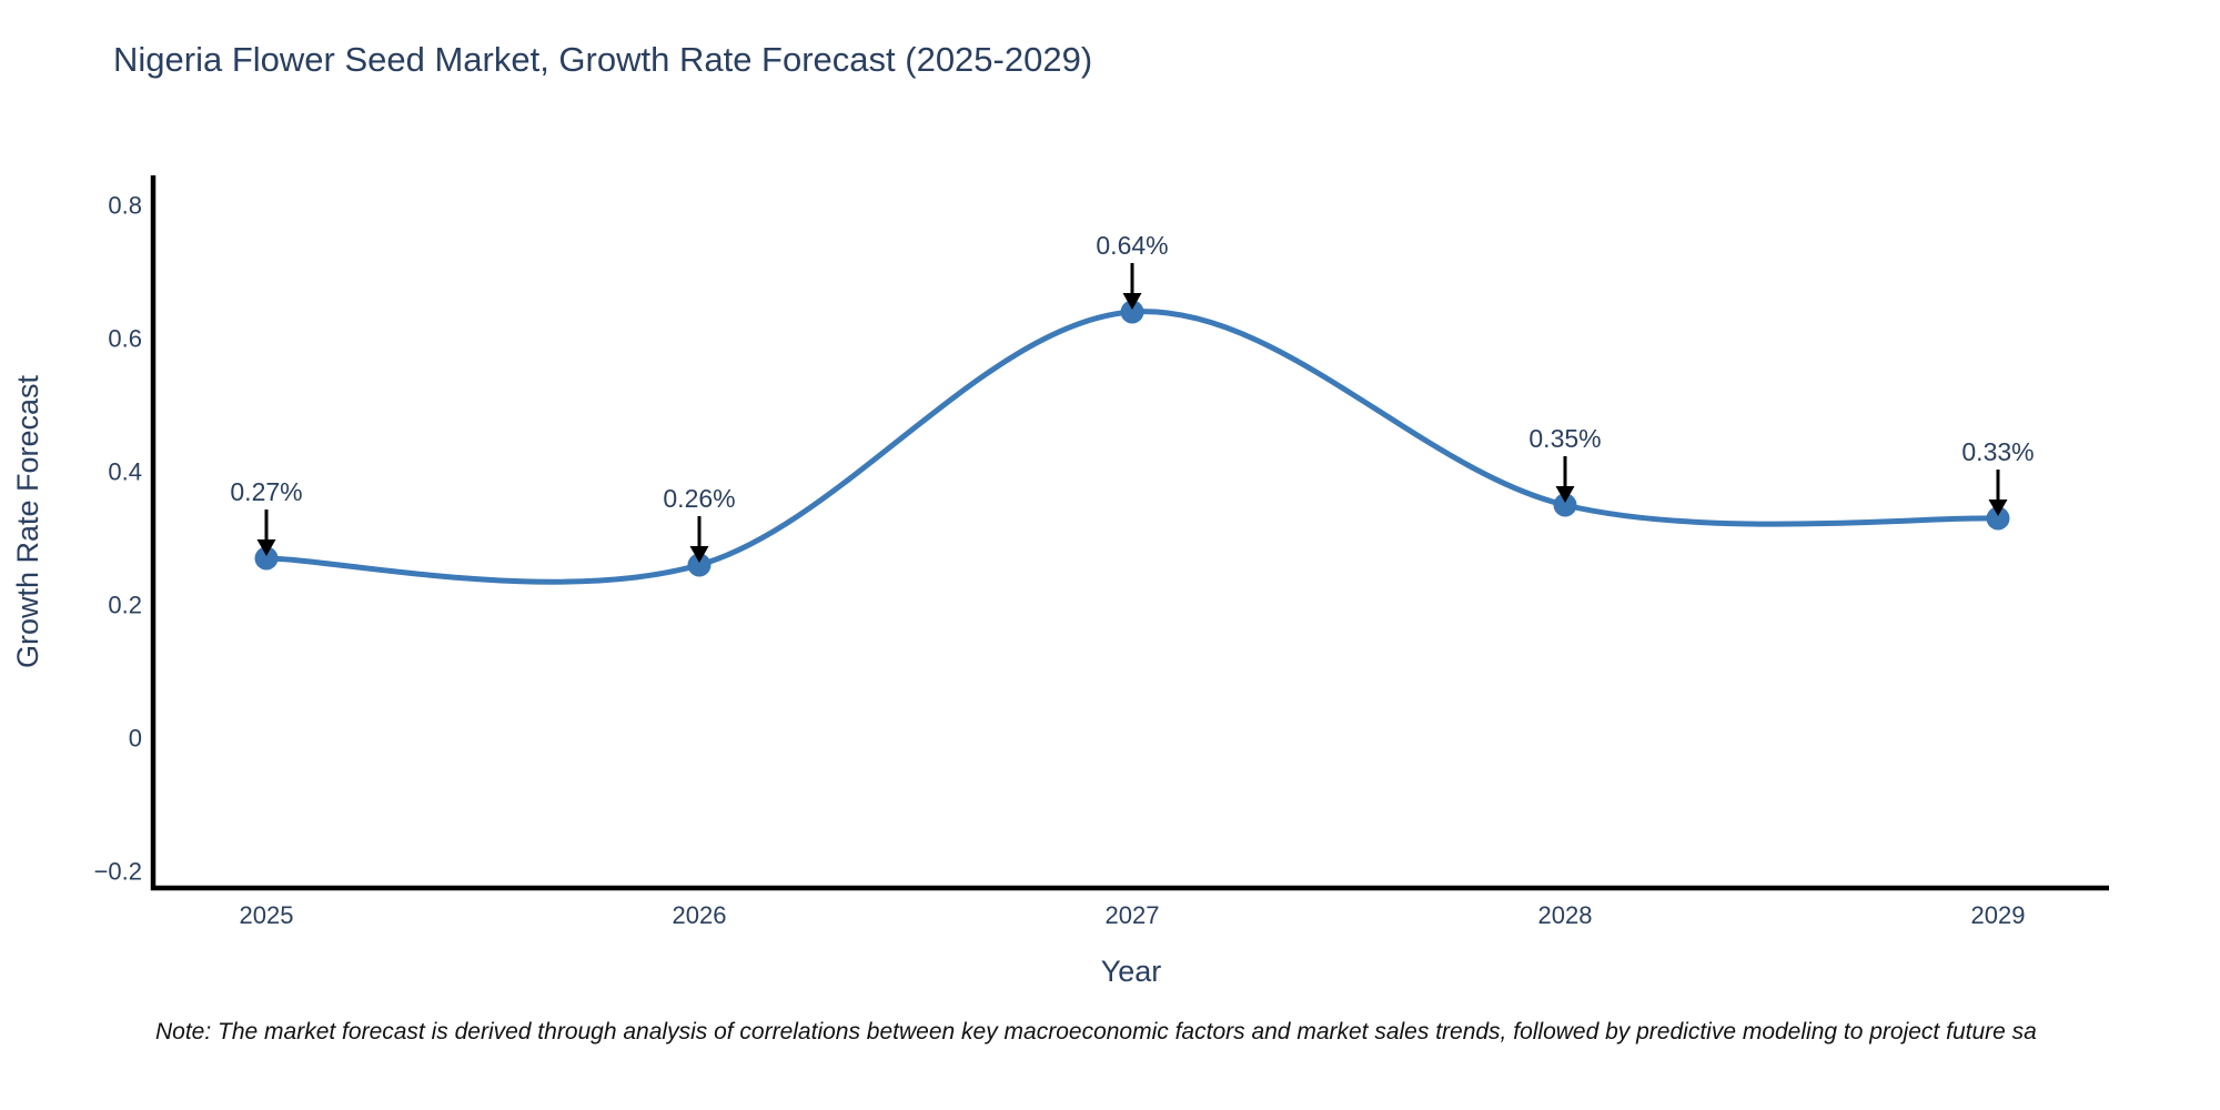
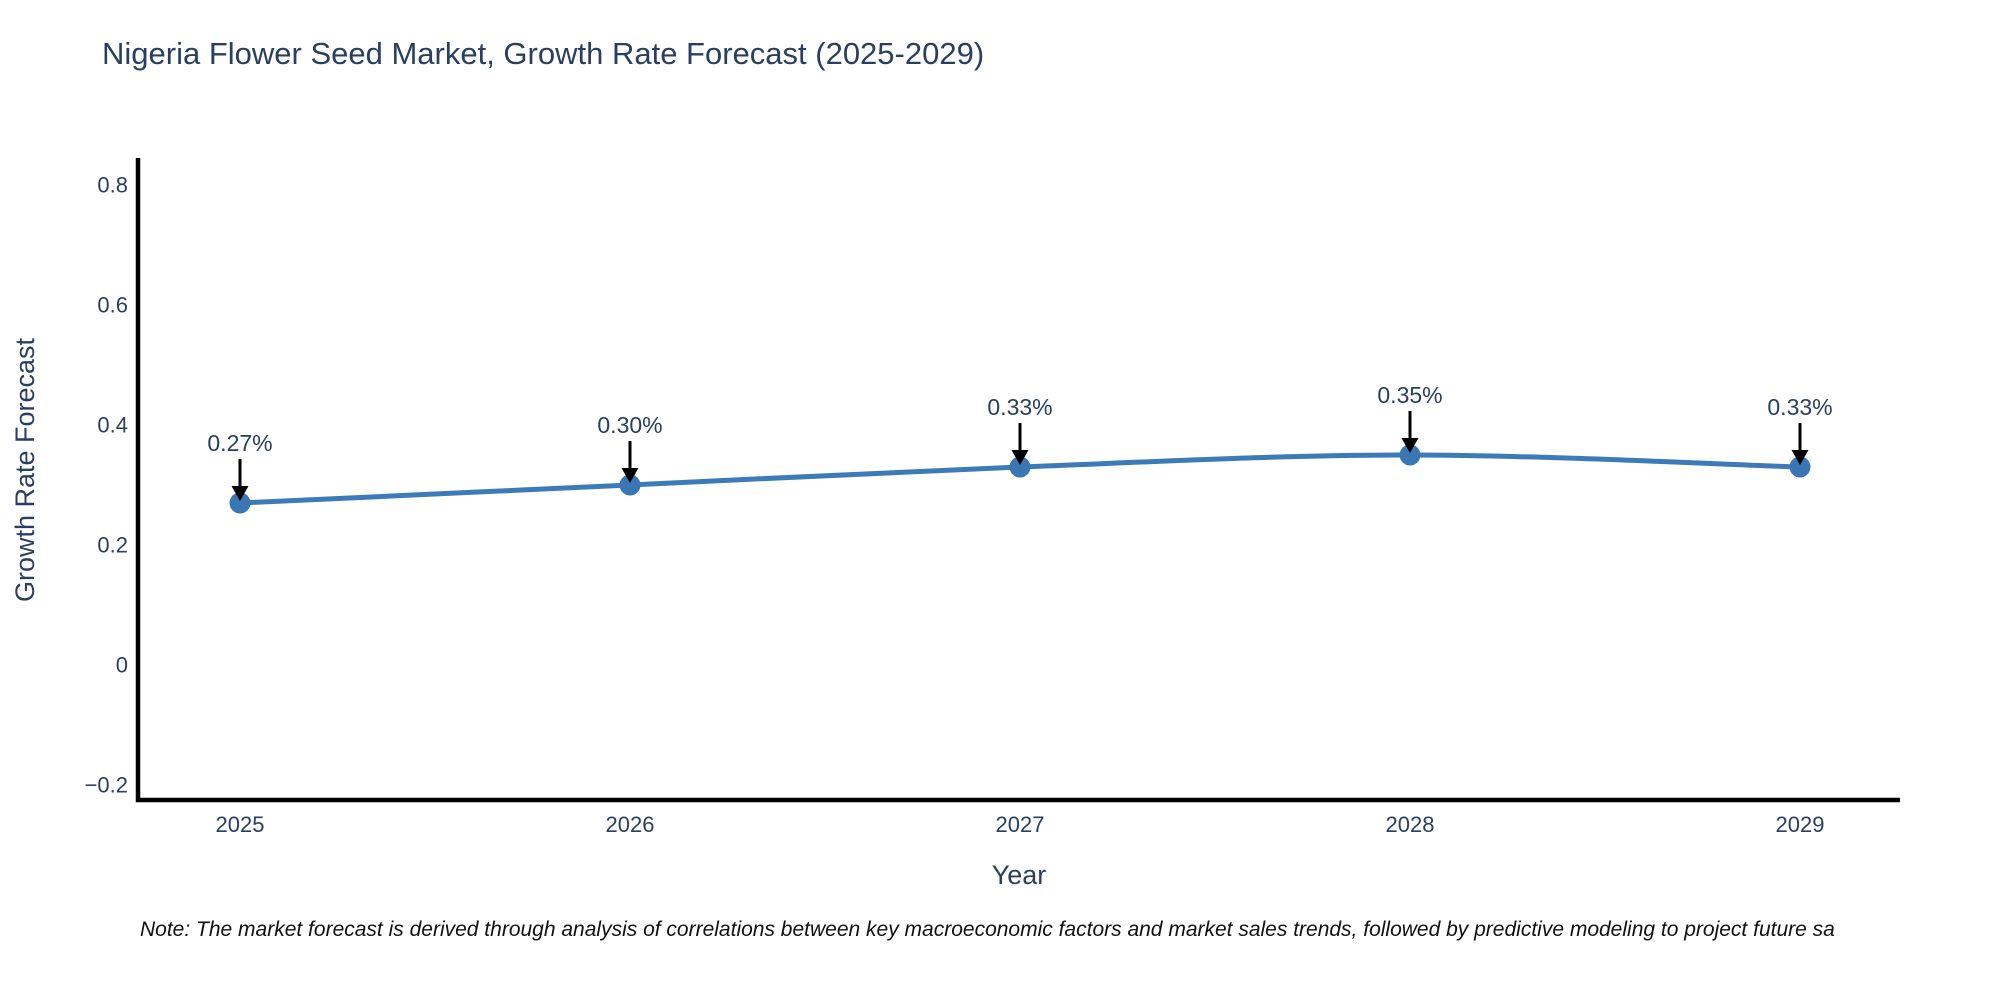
2026: 0.26% -> 0.30%
2027: 0.64% -> 0.33%
